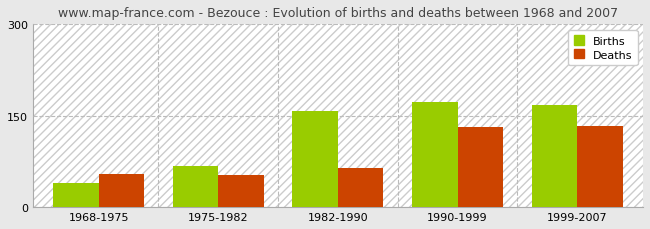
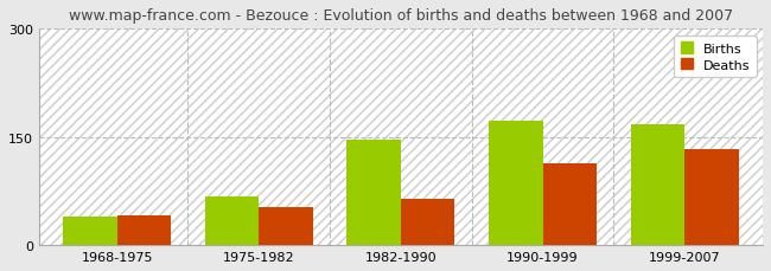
Deaths/1968-1975: 55 -> 42
Births/1982-1990: 157 -> 146
Deaths/1990-1999: 132 -> 114
